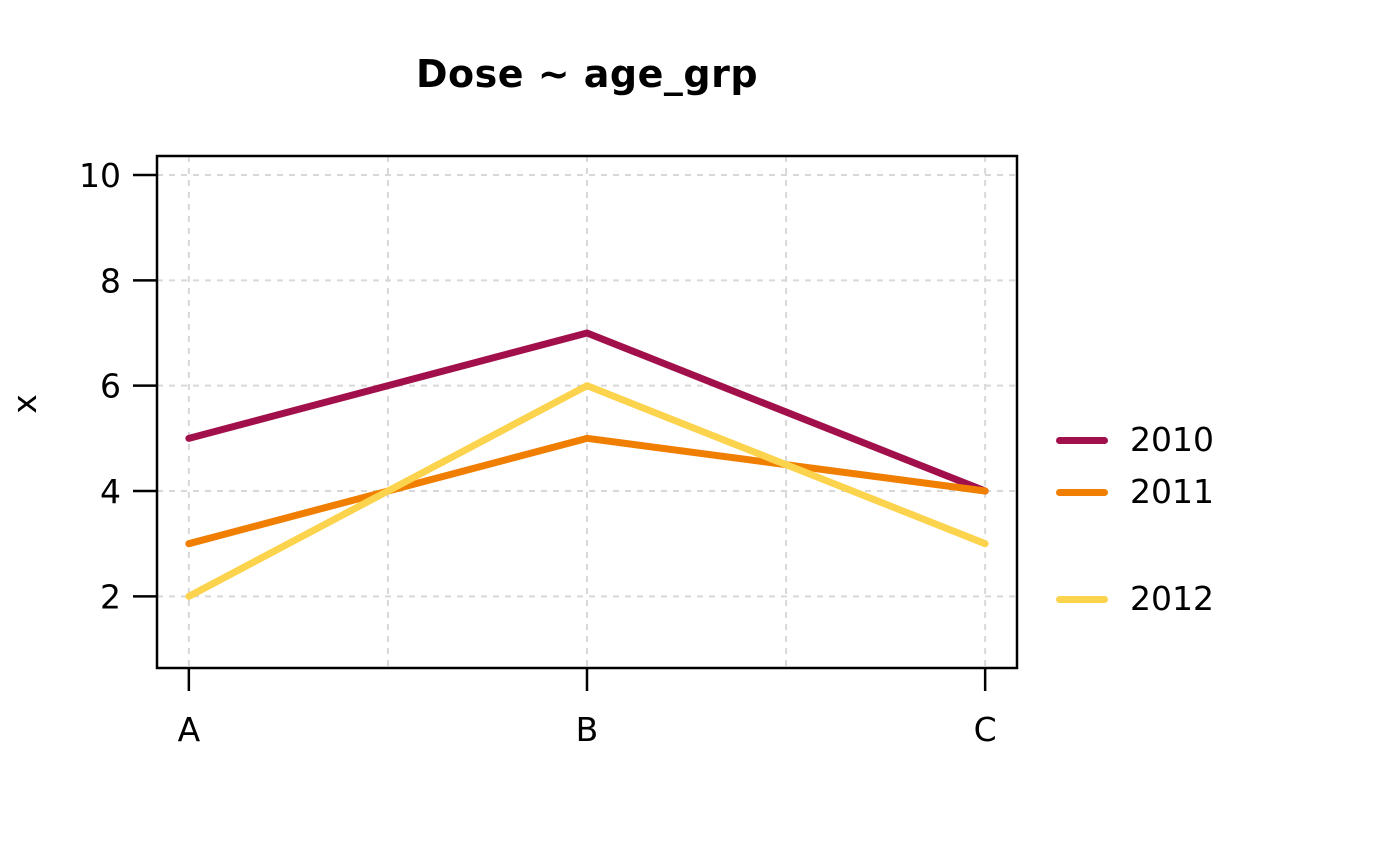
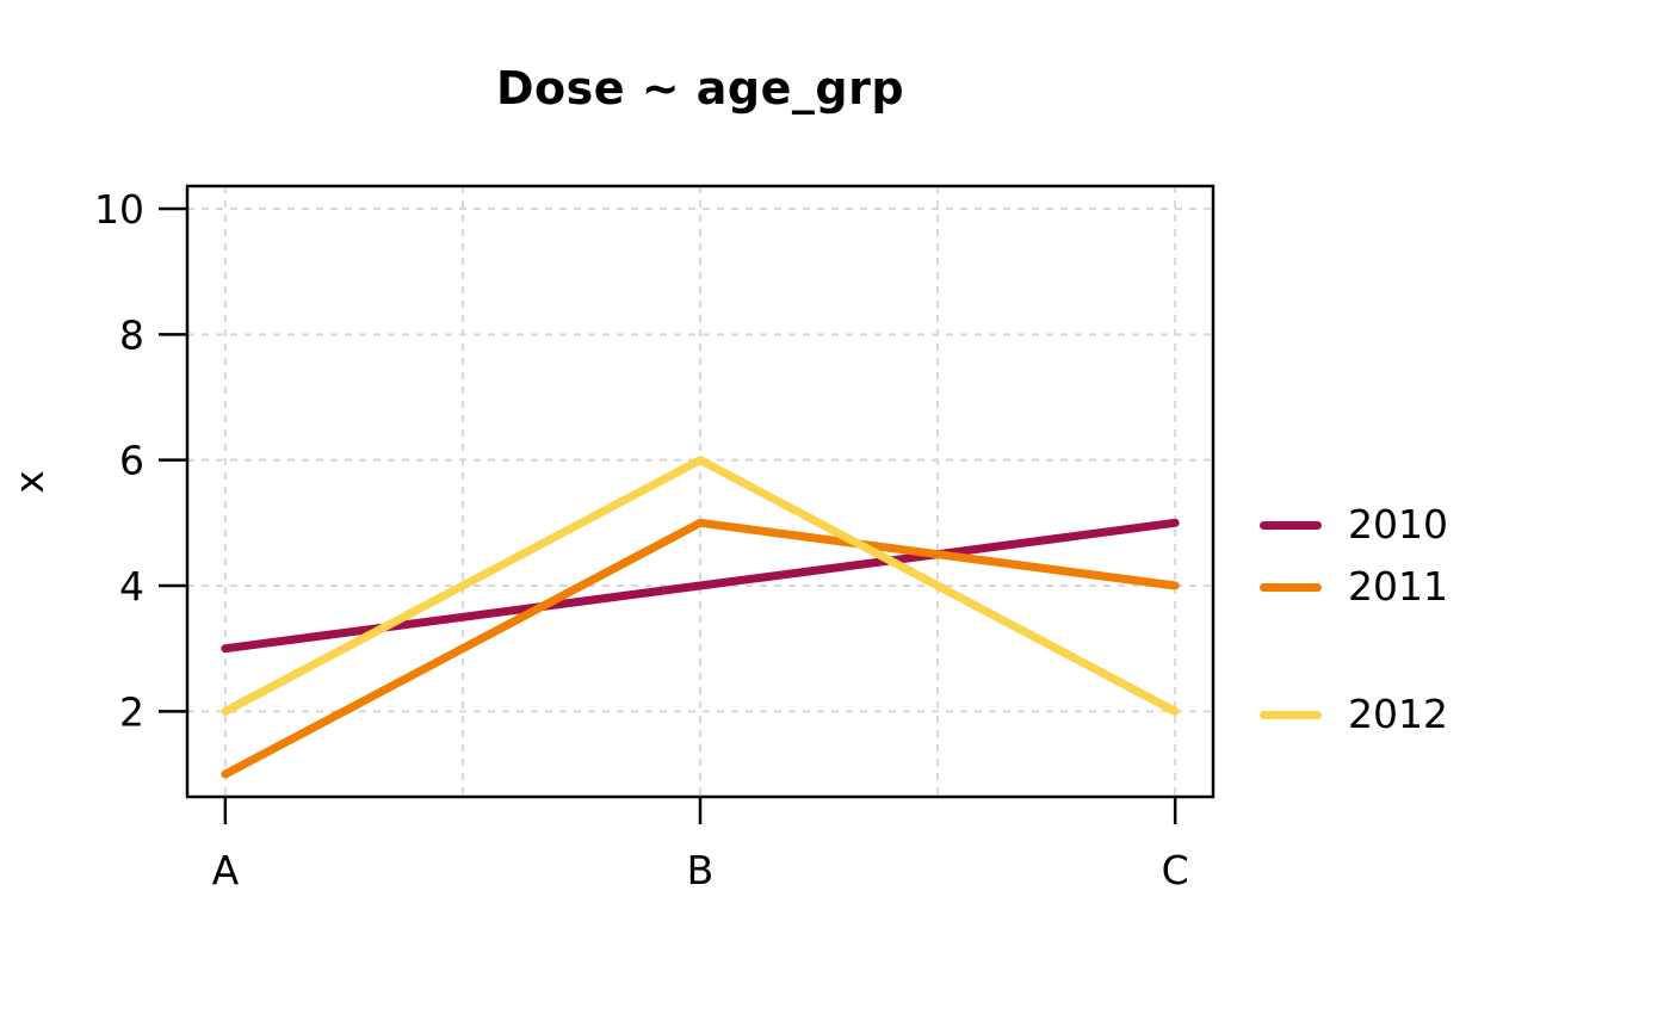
2010/A: 5 -> 3
2011/A: 3 -> 1
2010/B: 7 -> 4
2010/C: 4 -> 5
2012/C: 3 -> 2
